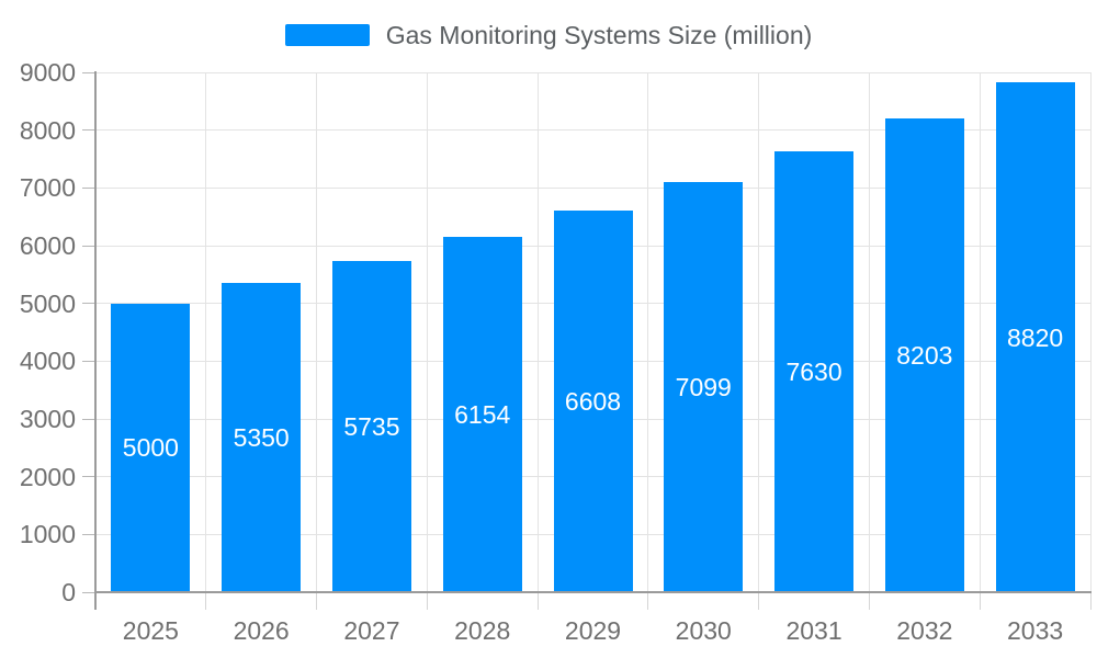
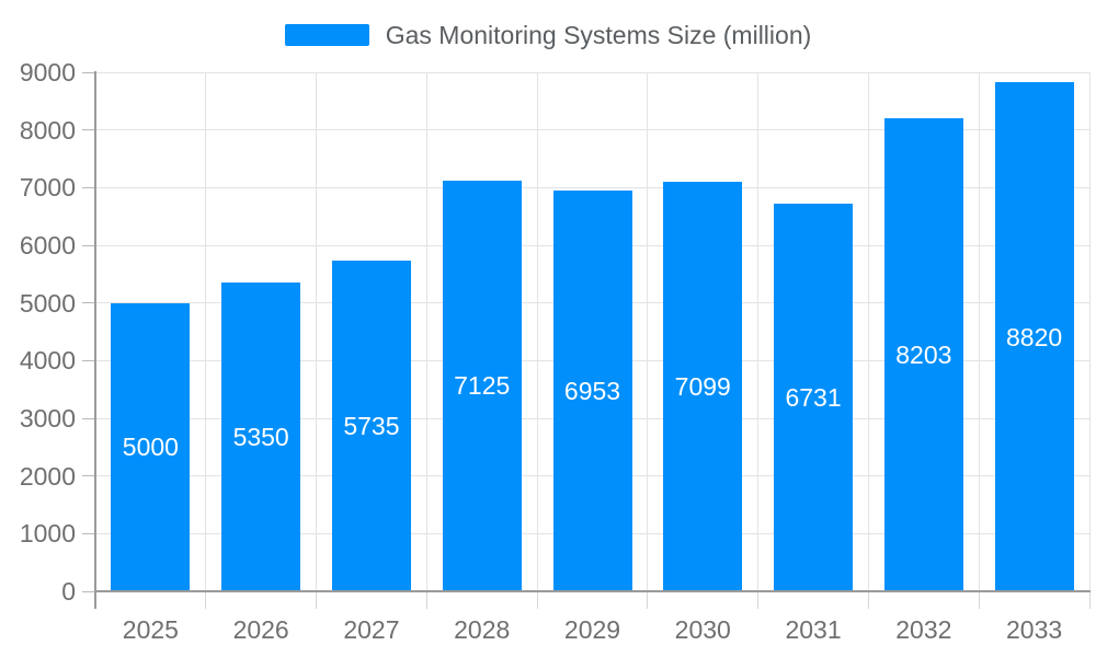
2028: 6154 -> 7125
2029: 6608 -> 6953
2031: 7630 -> 6731
